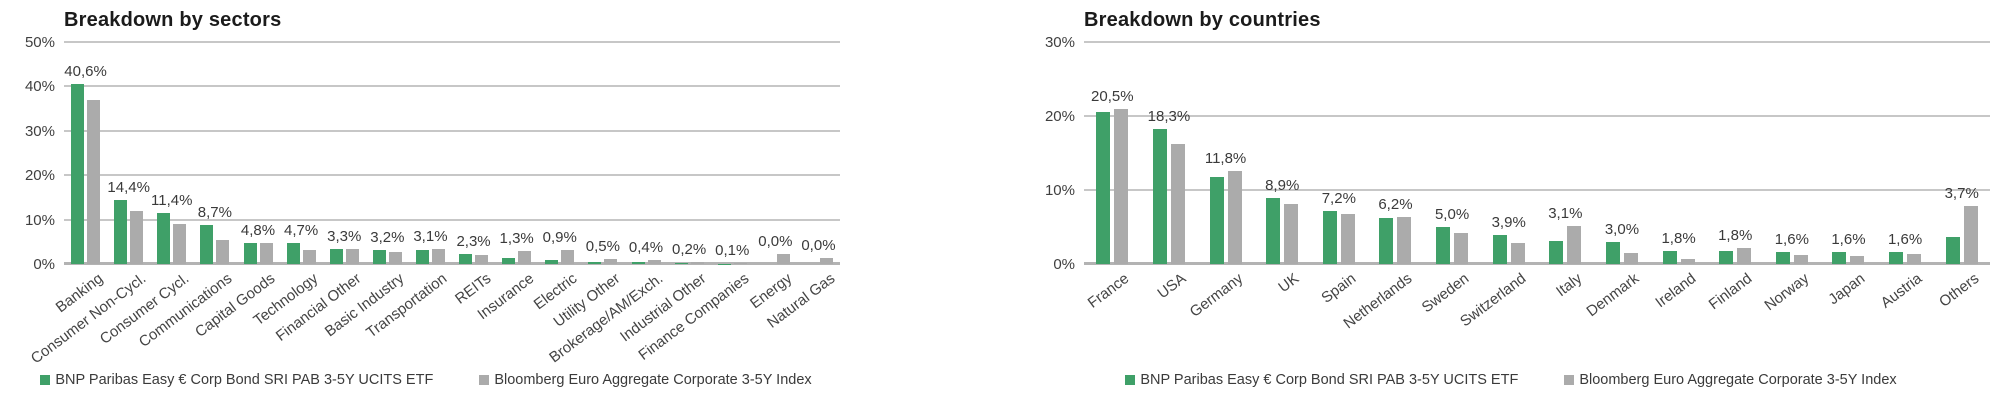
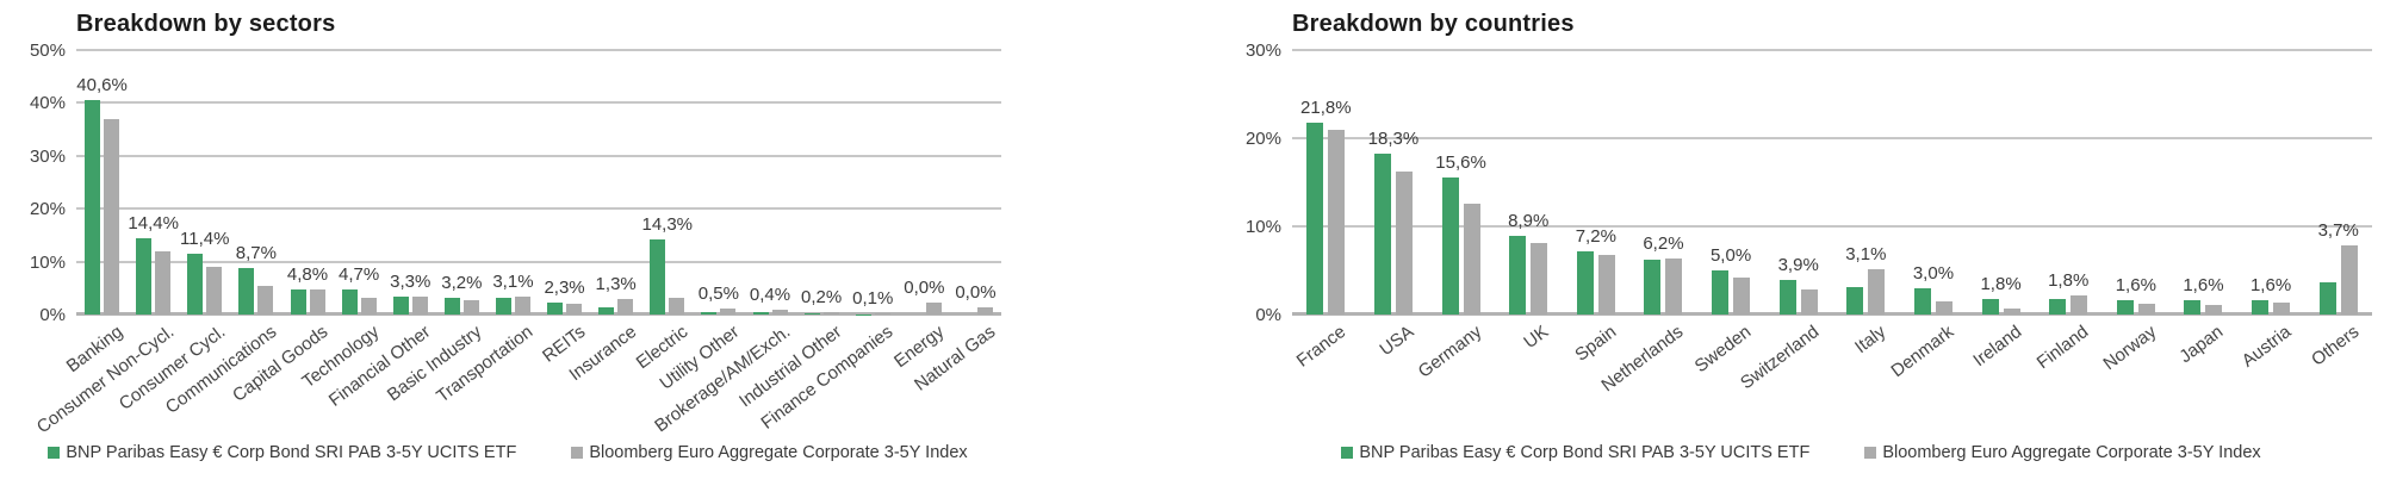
Breakdown by sectors/BNP Paribas Easy € Corp Bond SRI PAB 3-5Y UCITS ETF/Electric: 0,9% -> 14,3%
Breakdown by countries/BNP Paribas Easy € Corp Bond SRI PAB 3-5Y UCITS ETF/France: 20,5% -> 21,8%
Breakdown by countries/BNP Paribas Easy € Corp Bond SRI PAB 3-5Y UCITS ETF/Germany: 11,8% -> 15,6%
